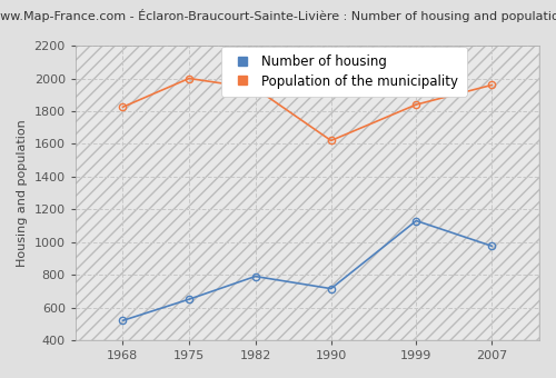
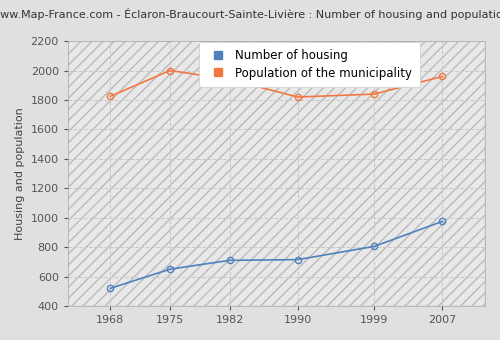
Number of housing/1982: 790 -> 710
Population of the municipality/1990: 1620 -> 1820
Number of housing/1999: 1130 -> 800
